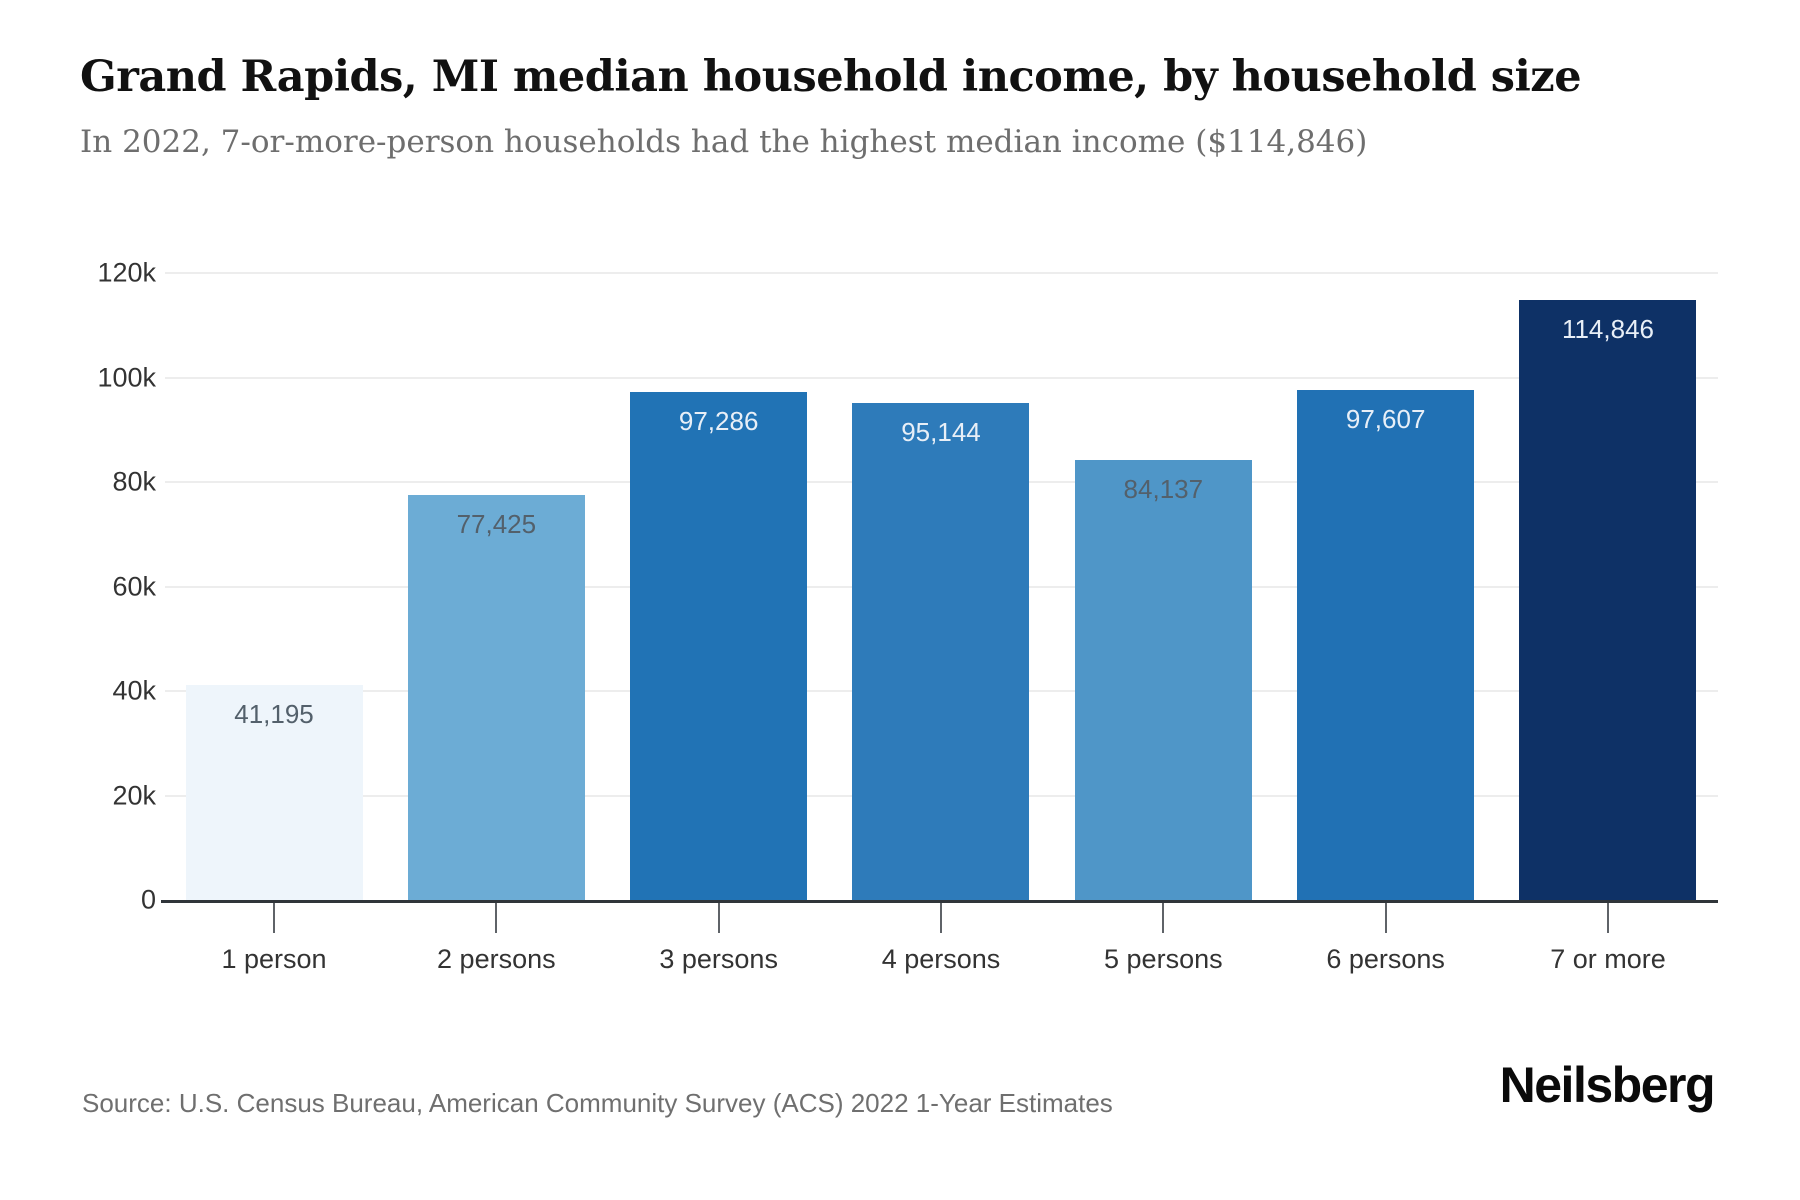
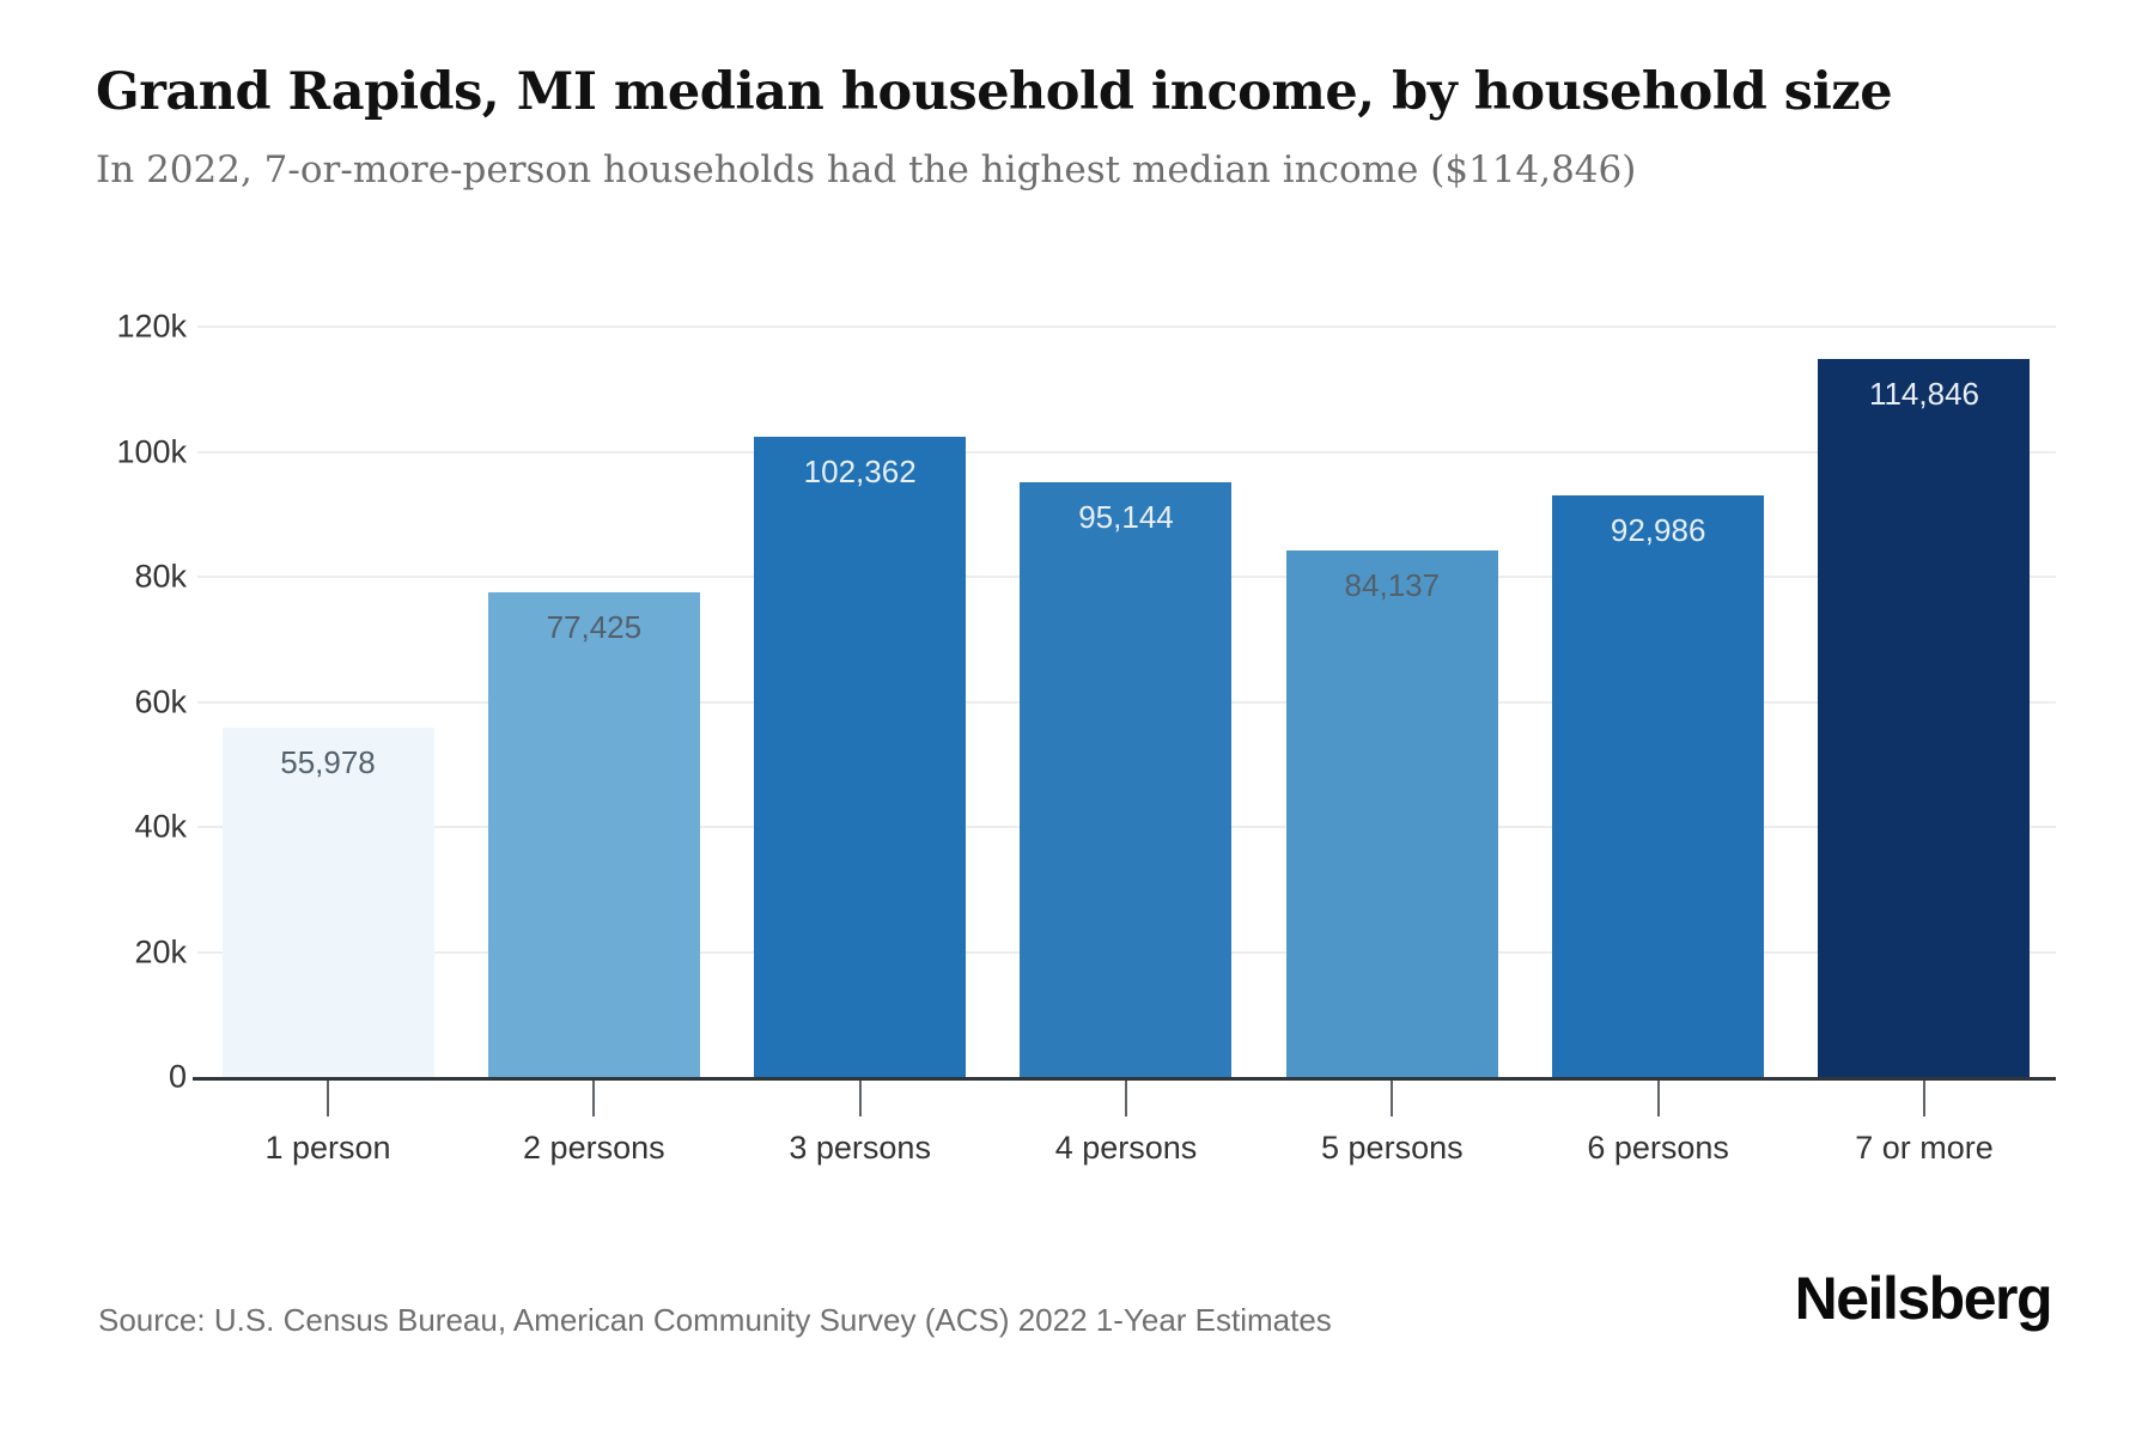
1 person: 41,195 -> 55,978
3 persons: 97,286 -> 102,362
6 persons: 97,607 -> 92,986
